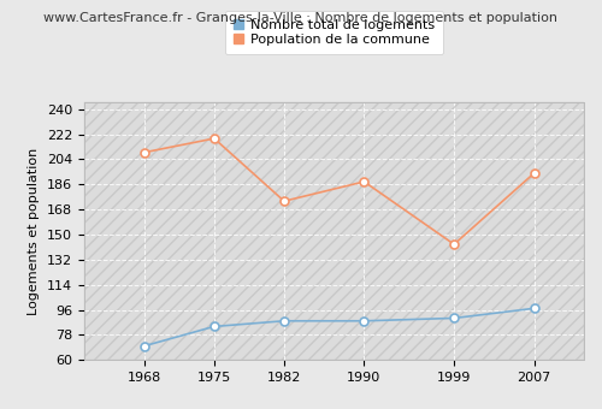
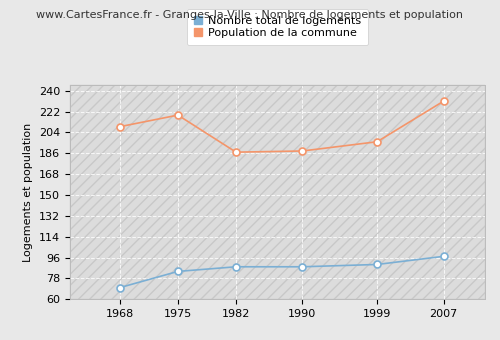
Population de la commune/1982: 174 -> 187
Population de la commune/1999: 143 -> 196
Population de la commune/2007: 194 -> 231
